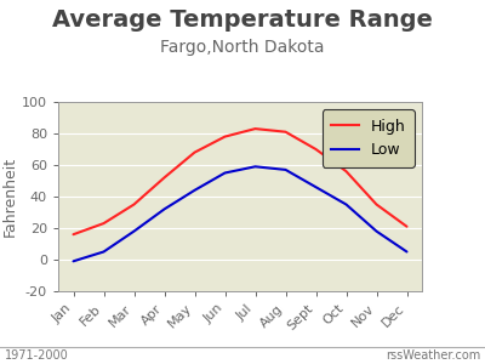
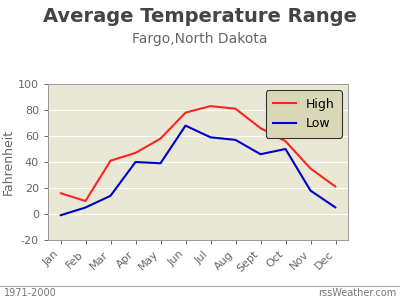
High/Feb: 23 -> 10
High/Mar: 35 -> 41
Low/Mar: 18 -> 14
High/Apr: 52 -> 47
Low/Apr: 32 -> 40
High/May: 68 -> 58
Low/May: 44 -> 39
Low/Jun: 55 -> 68
High/Sept: 70 -> 66
Low/Oct: 35 -> 50
